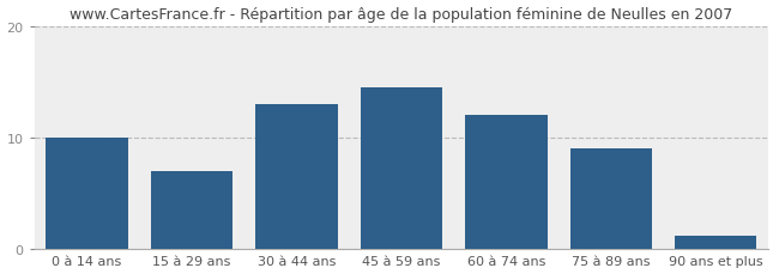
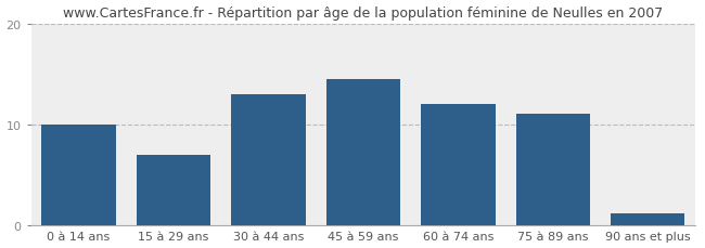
75 à 89 ans: 9.0 -> 11.0
